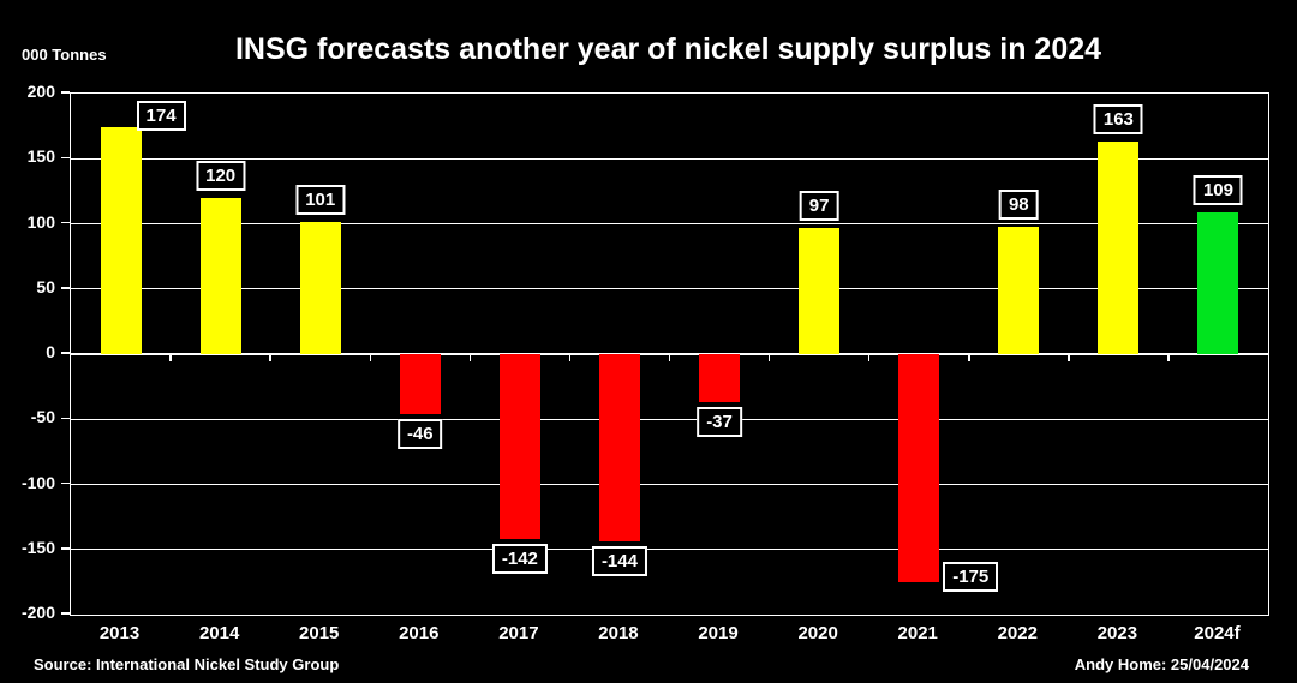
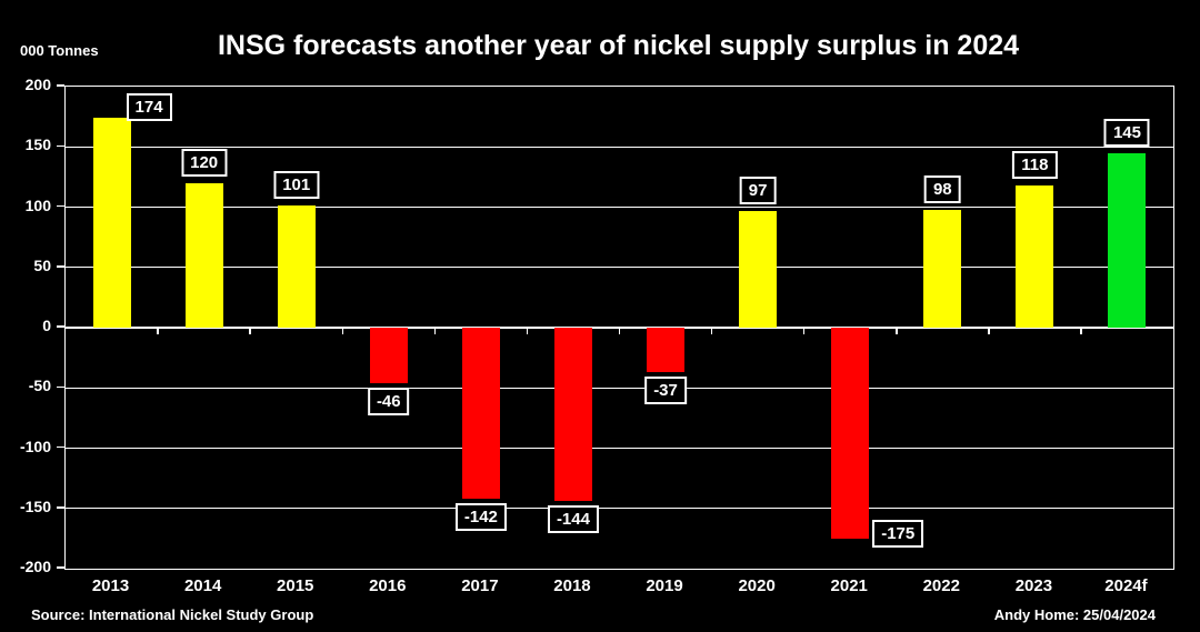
2023: 163 -> 118
2024f: 109 -> 145
